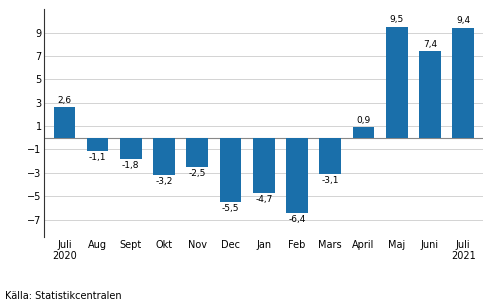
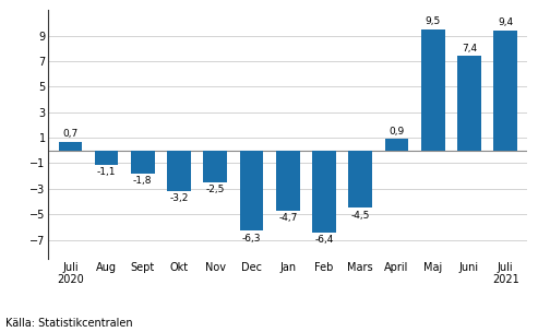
Juli 2020: 2,6 -> 0,7
Dec: -5,5 -> -6,3
Mars: -3,1 -> -4,5
